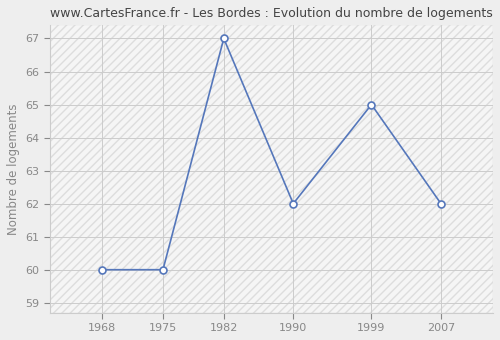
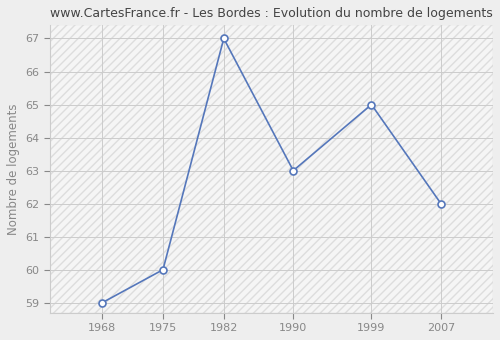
1968: 60 -> 59
1990: 62 -> 63
